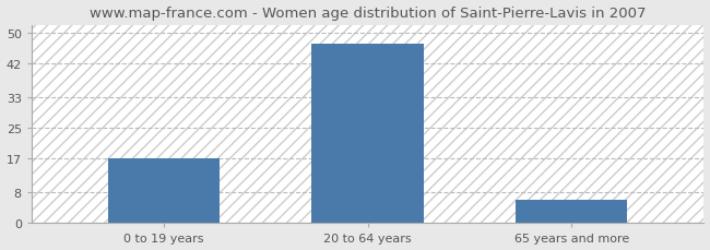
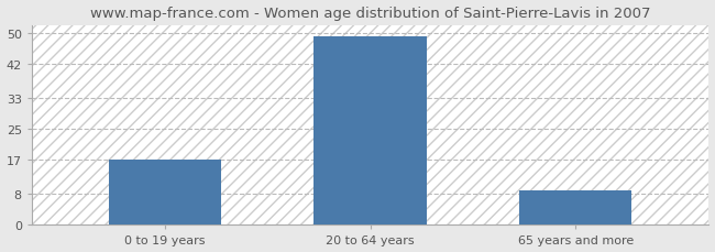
20 to 64 years: 47 -> 49
65 years and more: 6 -> 9
